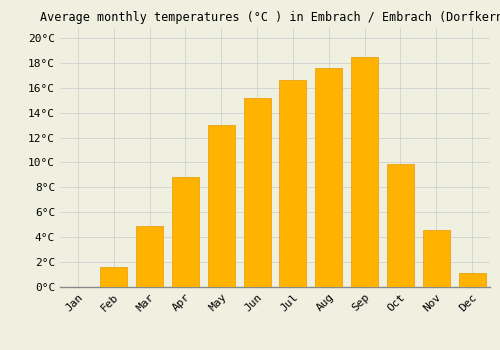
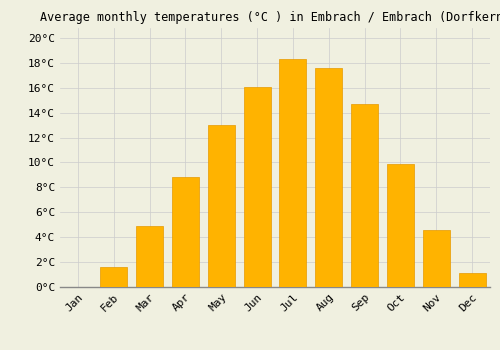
Jun: 15.2°C -> 16.1°C
Jul: 16.6°C -> 18.3°C
Sep: 18.5°C -> 14.7°C
